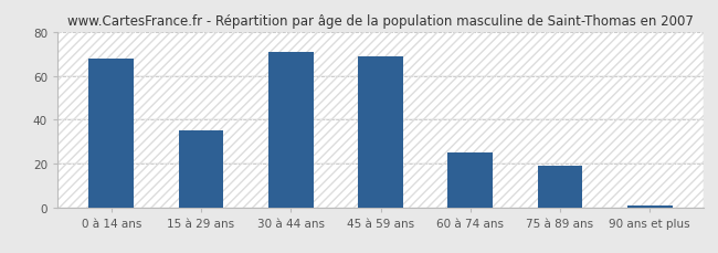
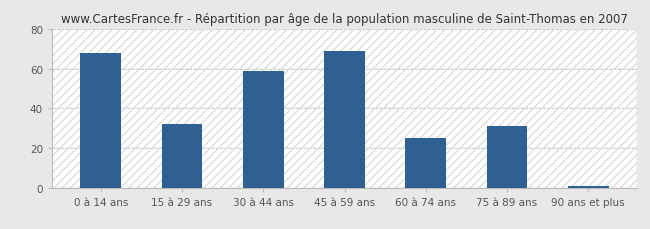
15 à 29 ans: 35 -> 32
30 à 44 ans: 71 -> 59
75 à 89 ans: 19 -> 31
